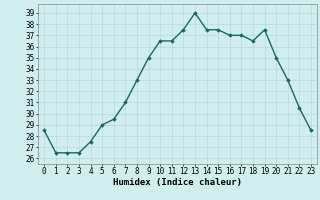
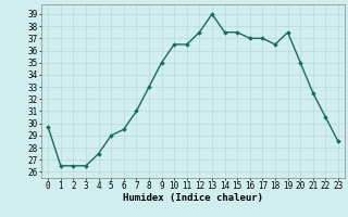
0: 28.5 -> 29.7
21: 33.0 -> 32.5
